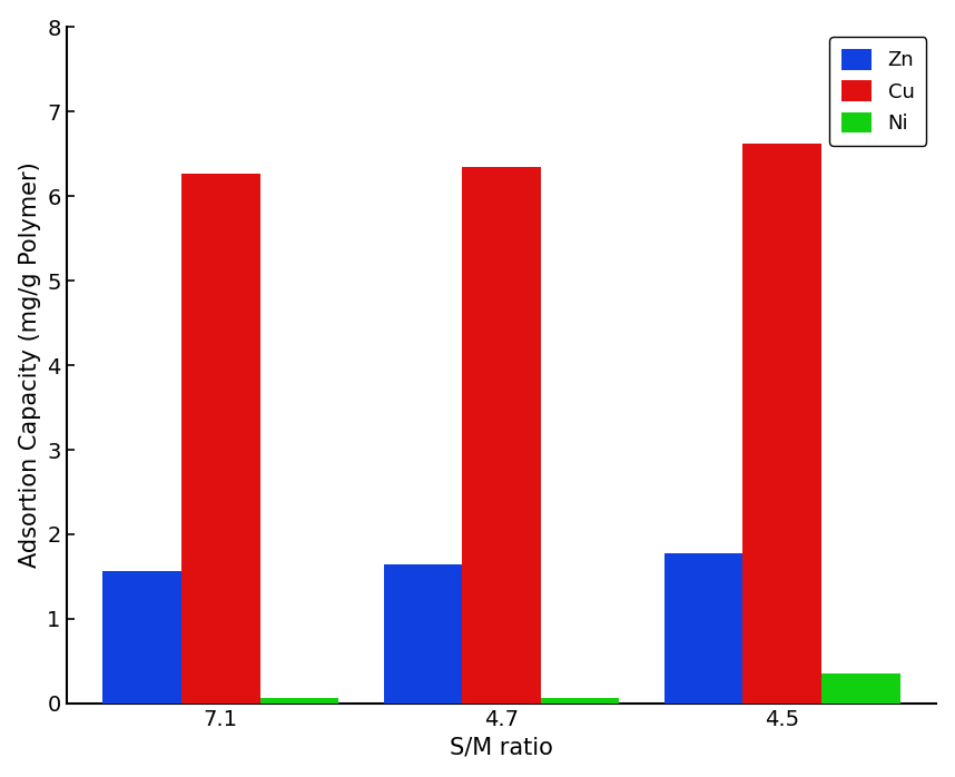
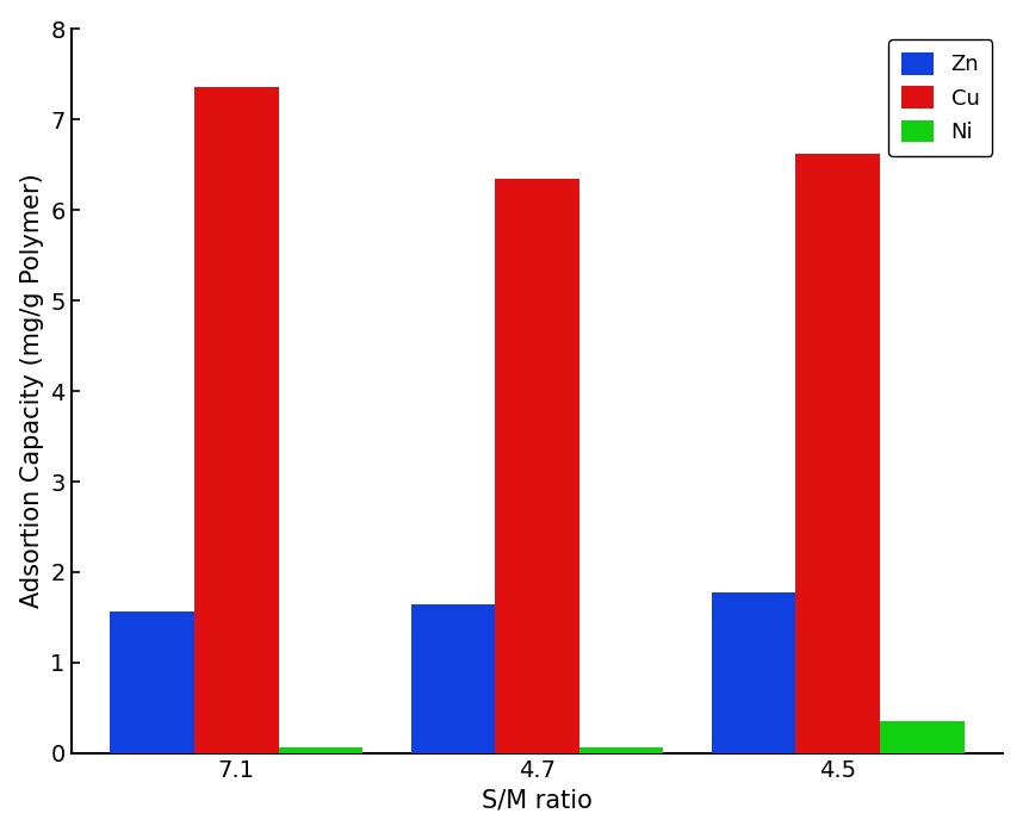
Cu/7.1: 6.27 -> 7.36
